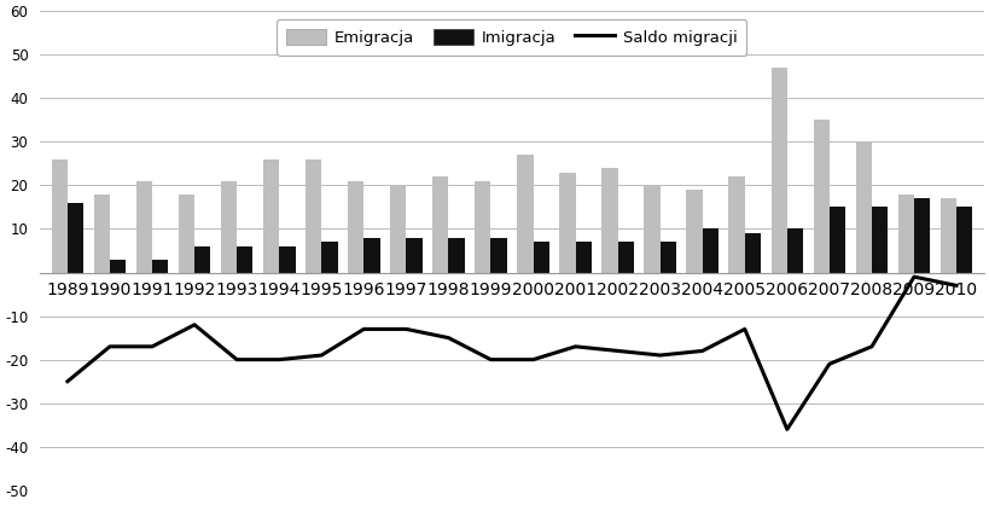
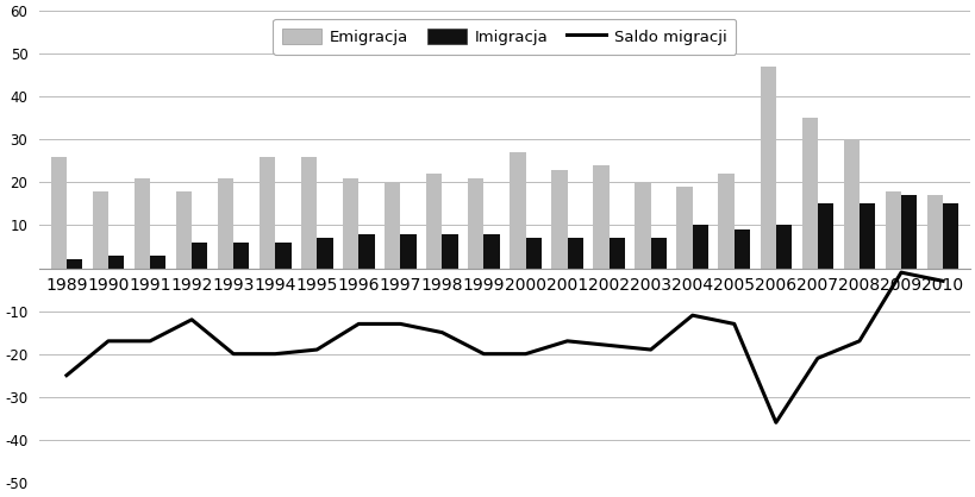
Imigracja/1989: 16 -> 2
Saldo migracji/2004: -18 -> -11
